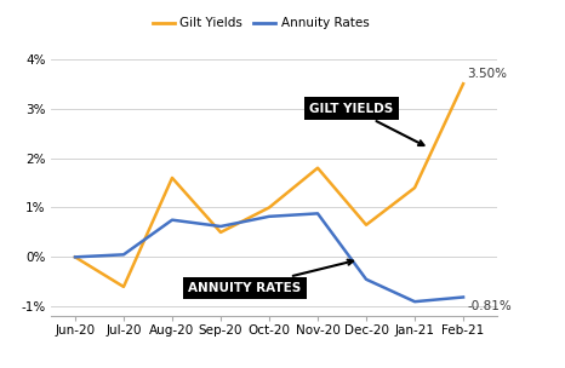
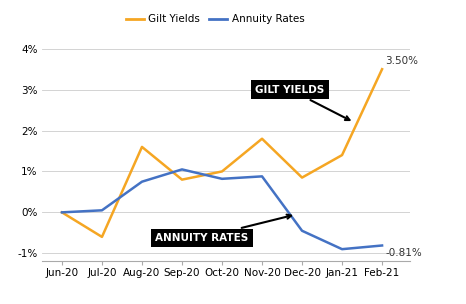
Gilt Yields/Sep-20: 0.50% -> 0.80%
Annuity Rates/Sep-20: 0.62% -> 1.05%
Gilt Yields/Dec-20: 0.65% -> 0.85%
